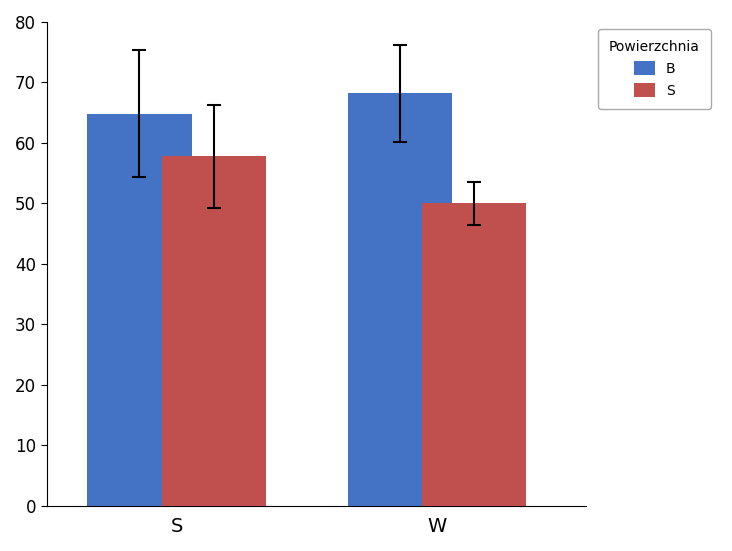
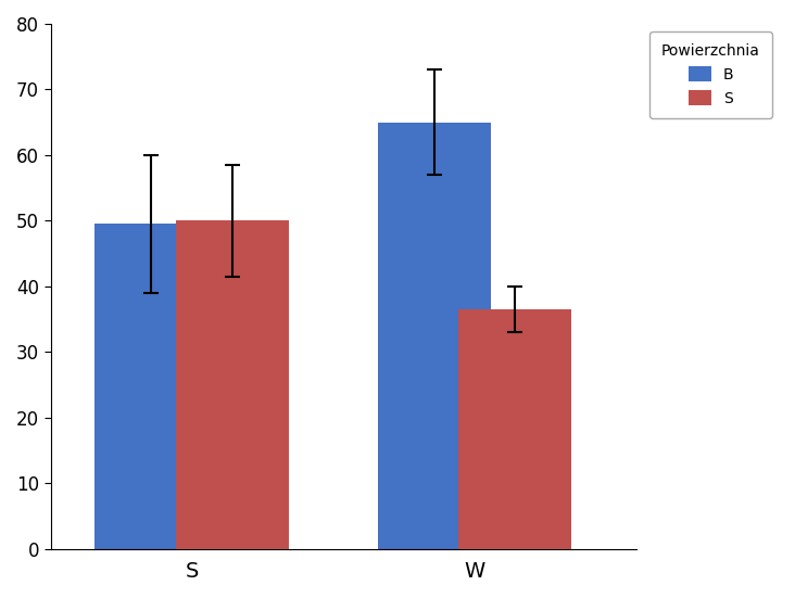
B/S: 64.8 -> 49.5
S/S: 57.8 -> 50.0
B/W: 68.2 -> 65.0
S/W: 50.0 -> 36.5
